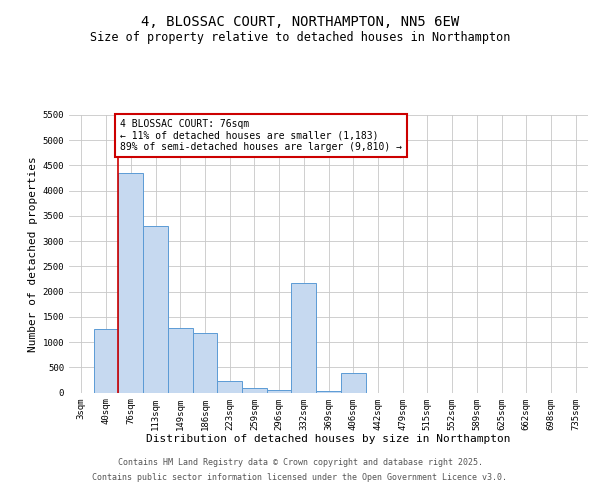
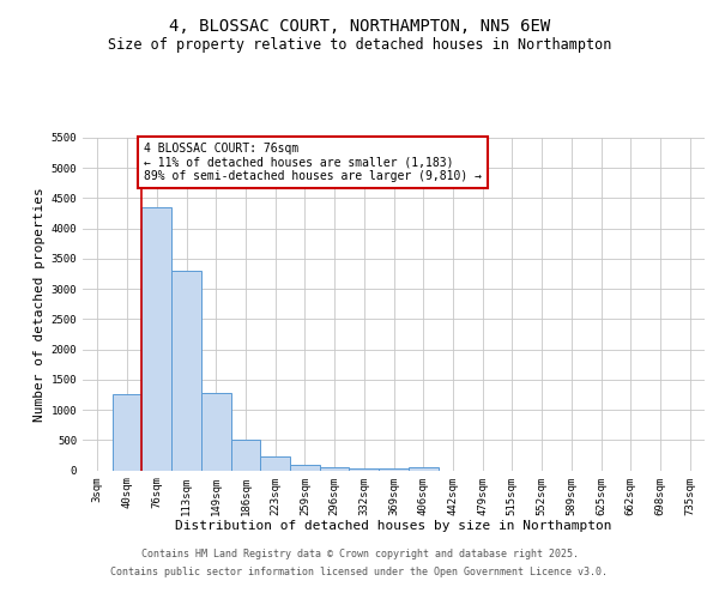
186sqm: 1180 -> 500
332sqm: 2180 -> 30
406sqm: 380 -> 40
